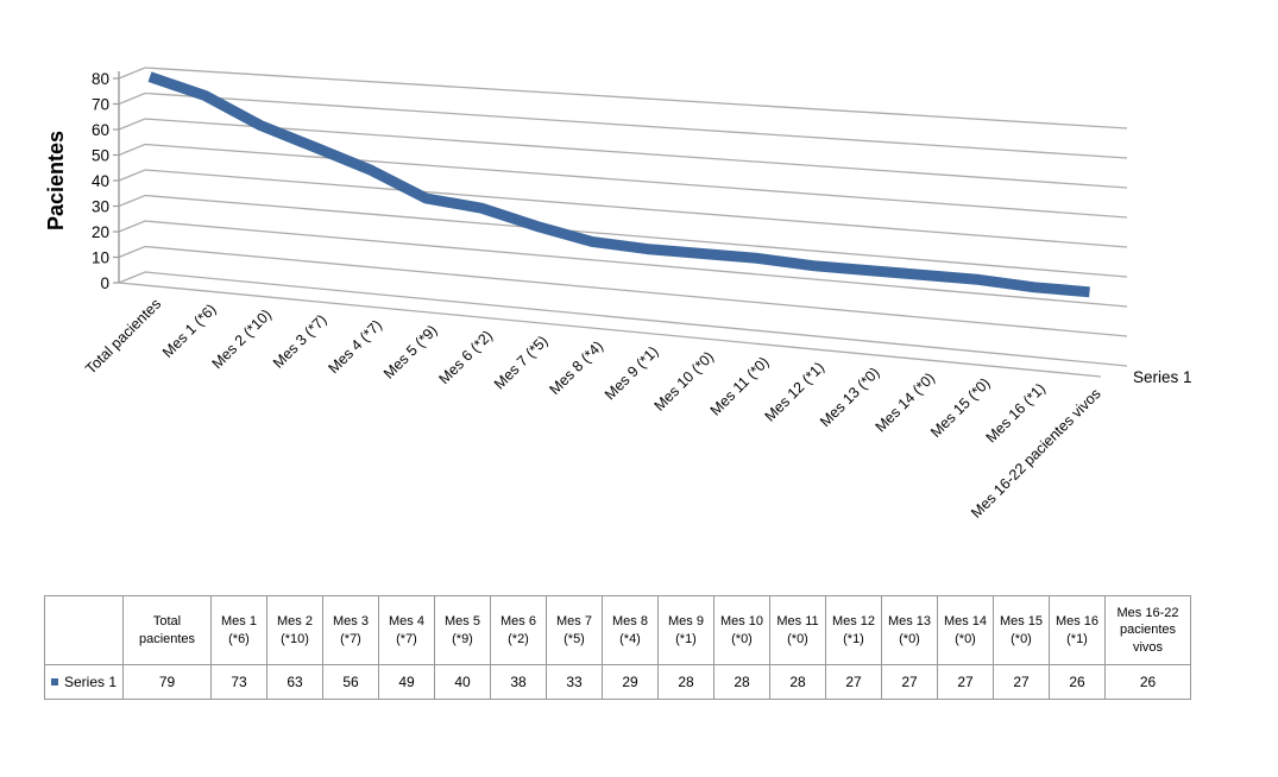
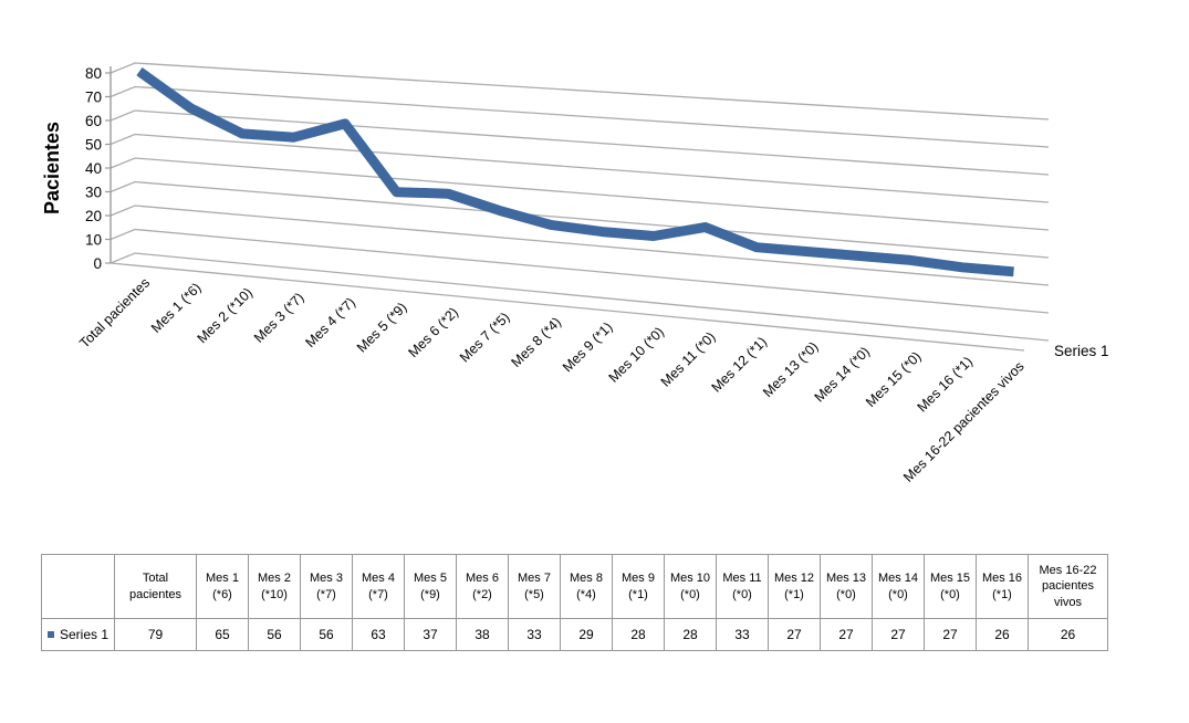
Mes 1 (*6): 73 -> 65
Mes 2 (*10): 63 -> 56
Mes 4 (*7): 49 -> 63
Mes 5 (*9): 40 -> 37
Mes 11 (*0): 28 -> 33
